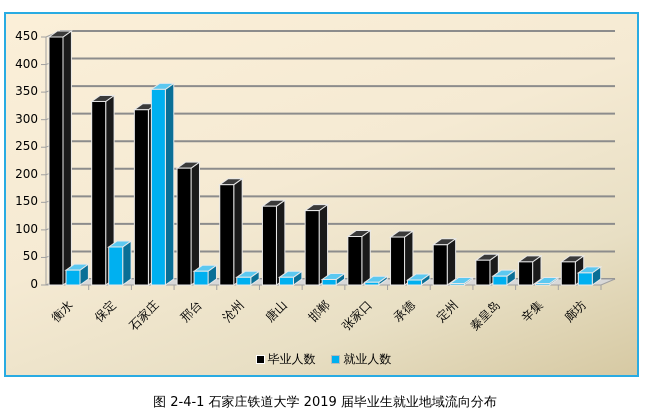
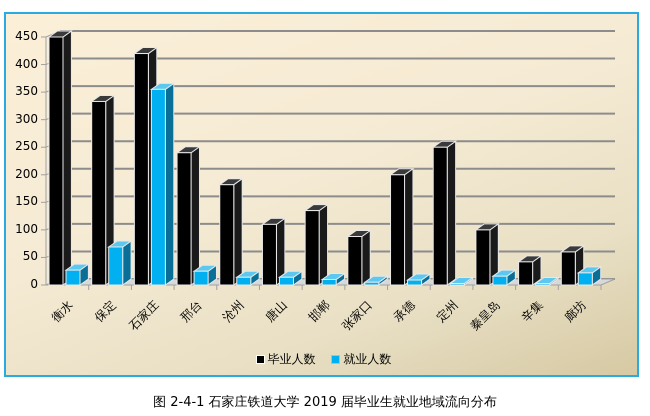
毕业人数/石家庄: 320 -> 420
毕业人数/邢台: 210 -> 240
毕业人数/唐山: 140 -> 110
毕业人数/承德: 90 -> 200
毕业人数/定州: 70 -> 250
毕业人数/秦皇岛: 40 -> 100
毕业人数/廊坊: 40 -> 60
